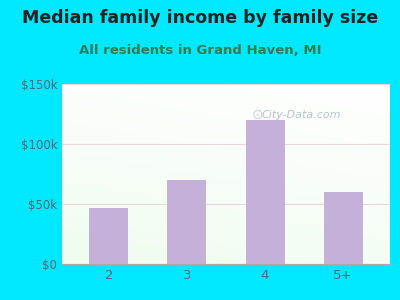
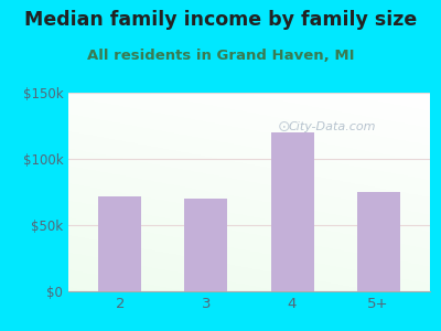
2: $47k -> $72k
5+: $60k -> $75k
